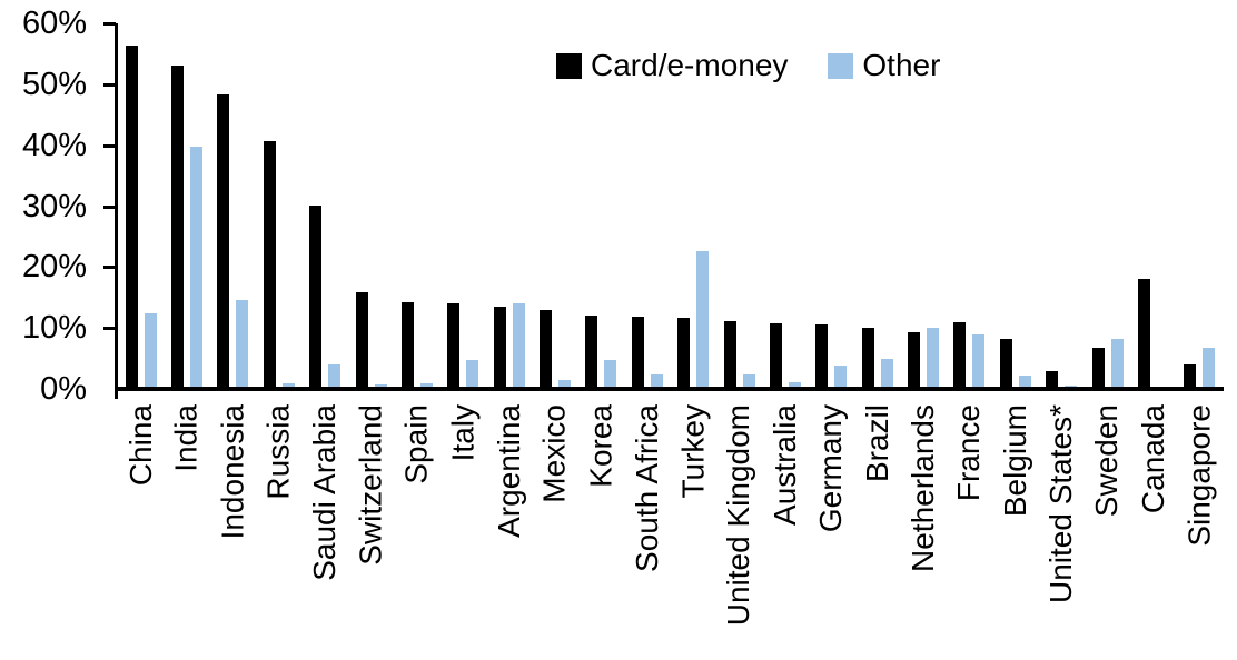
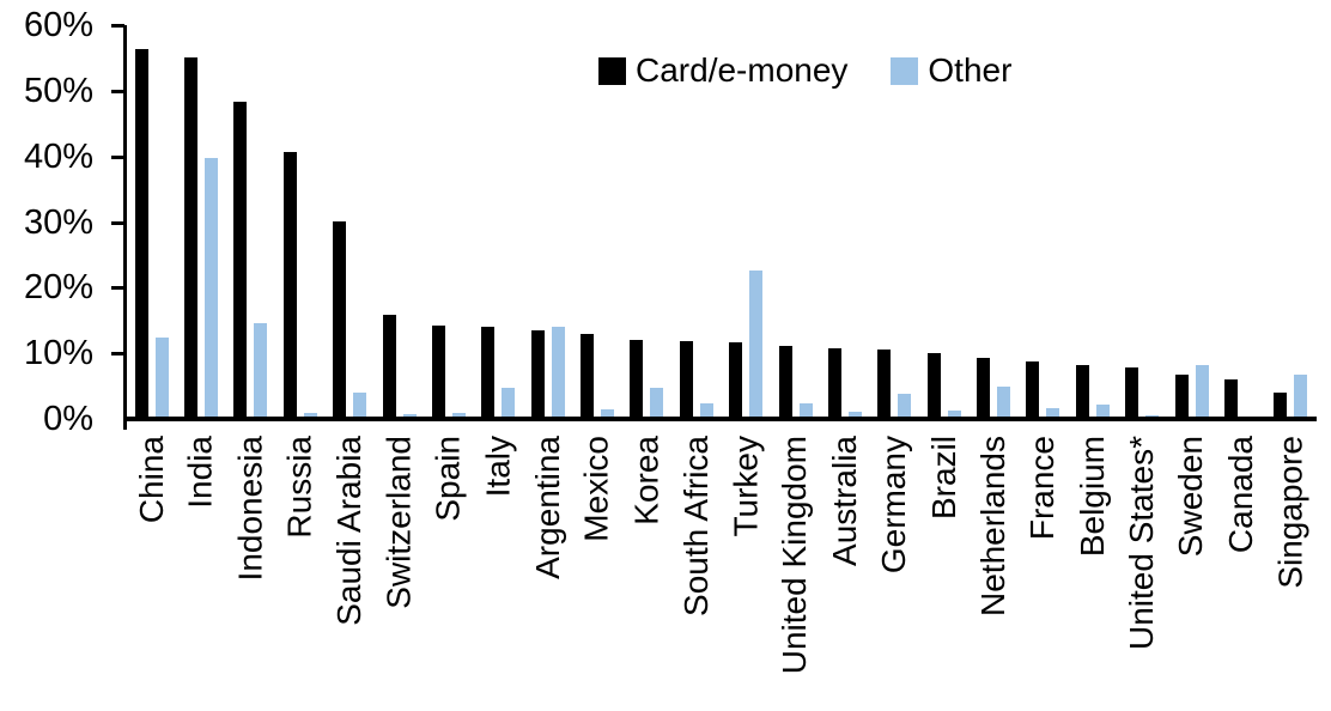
Card/e-money/India: 53% -> 55%
Other/Brazil: 5% -> 1%
Other/Netherlands: 10% -> 5%
Card/e-money/France: 11% -> 9%
Other/France: 9% -> 2%
Card/e-money/United States*: 3% -> 8%
Card/e-money/Canada: 18% -> 6%
